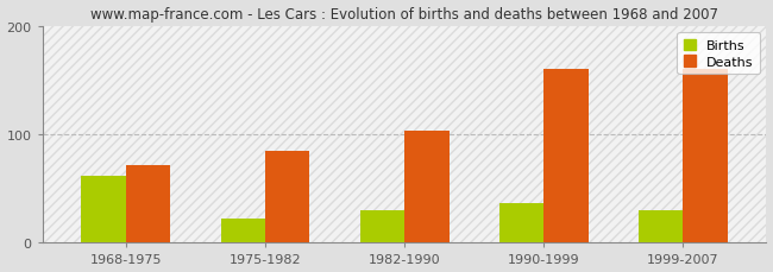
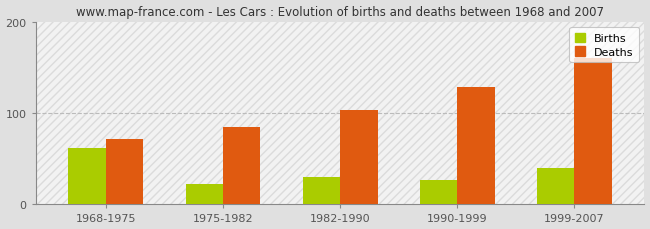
Births/1990-1999: 36 -> 27
Deaths/1990-1999: 160 -> 128
Births/1999-2007: 30 -> 40
